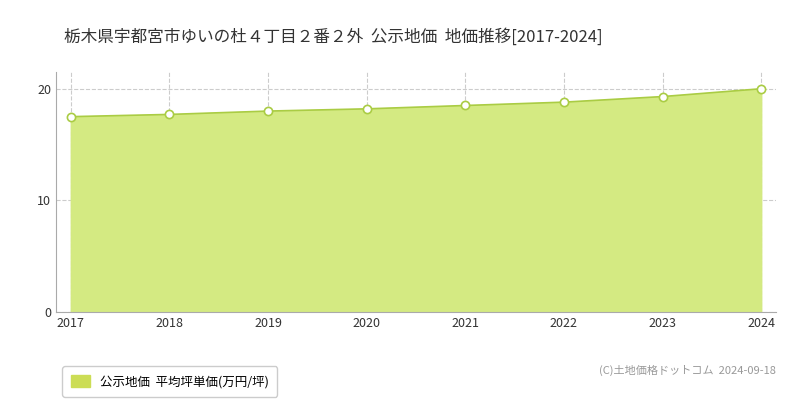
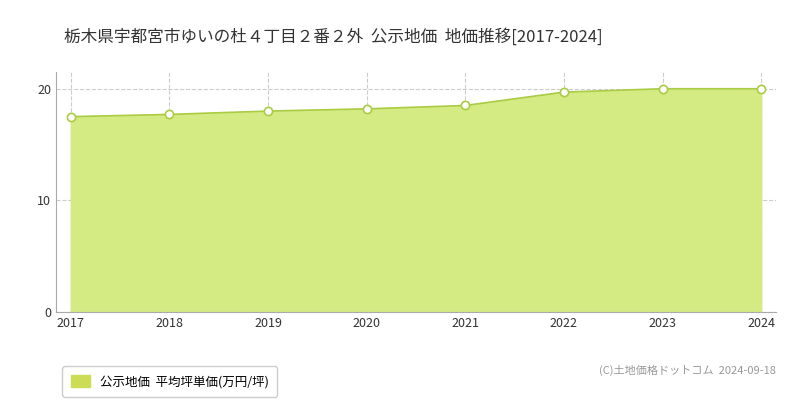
2022: 18.8 -> 19.7
2023: 19.3 -> 20.0
